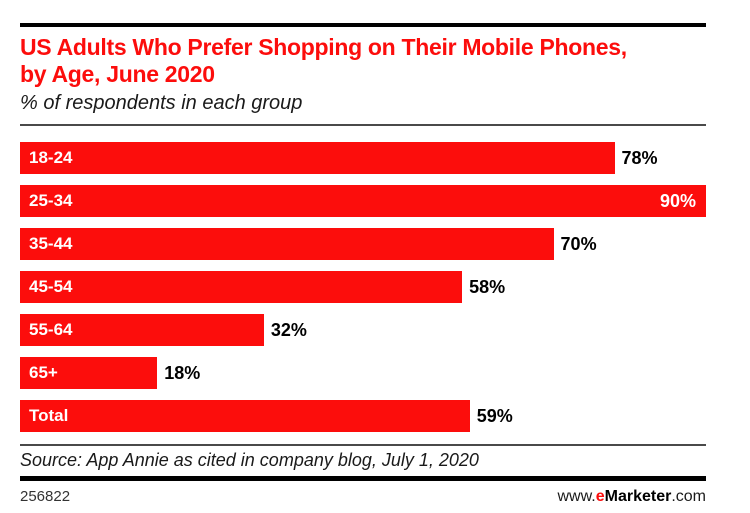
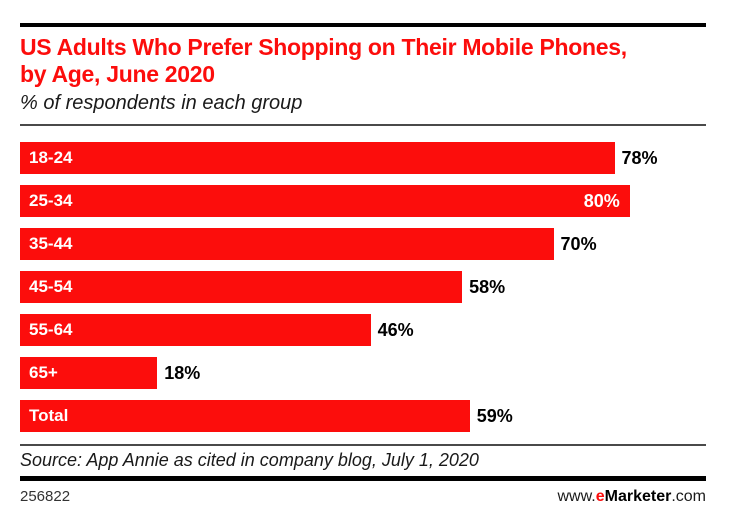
25-34: 90% -> 80%
55-64: 32% -> 46%
